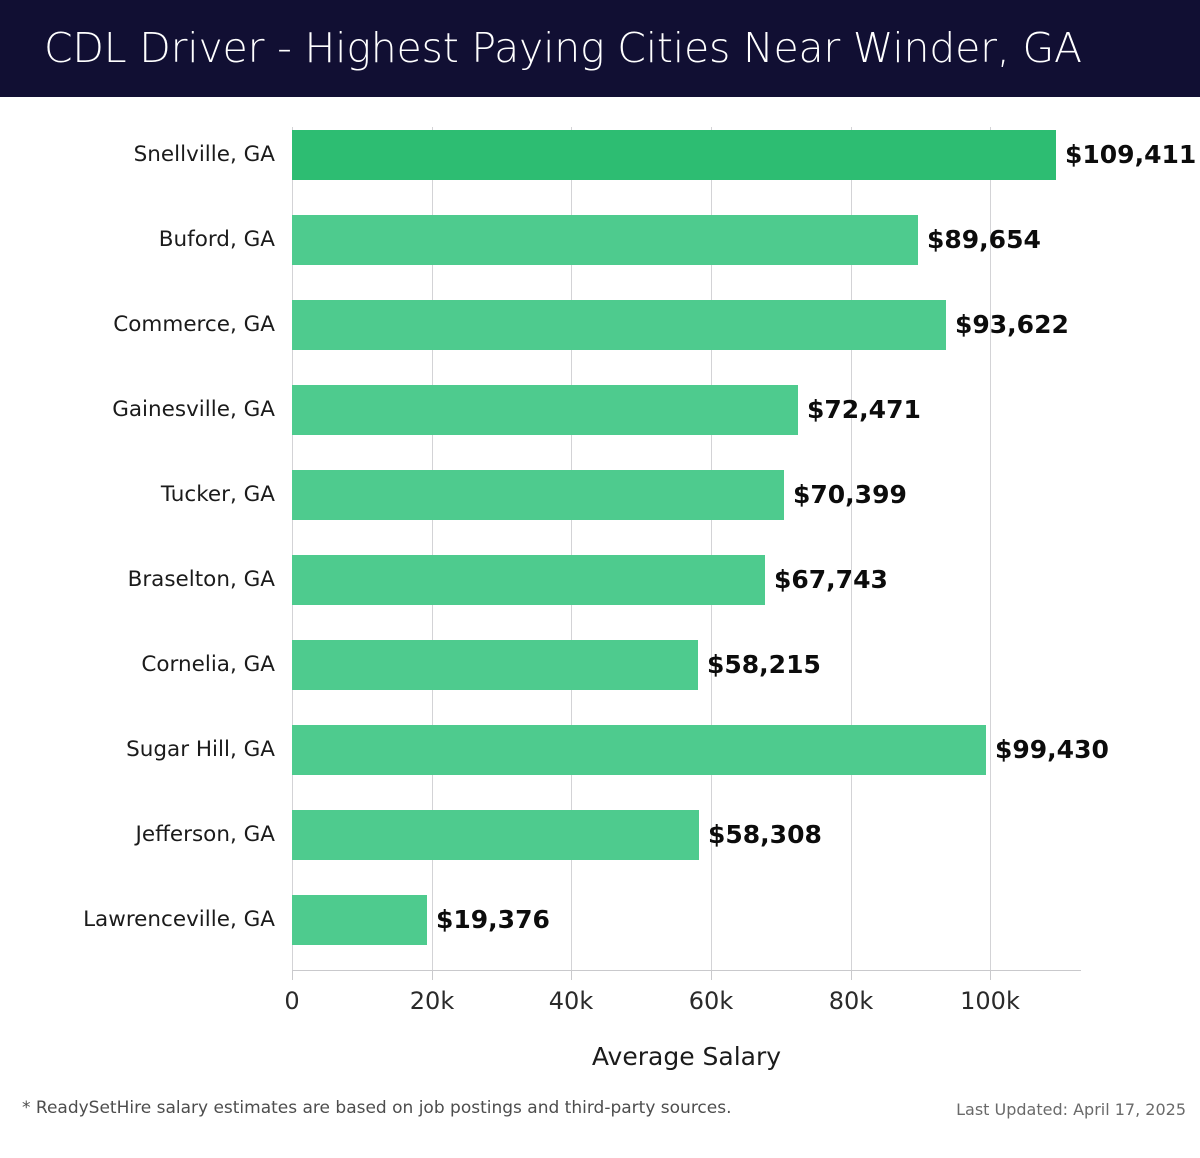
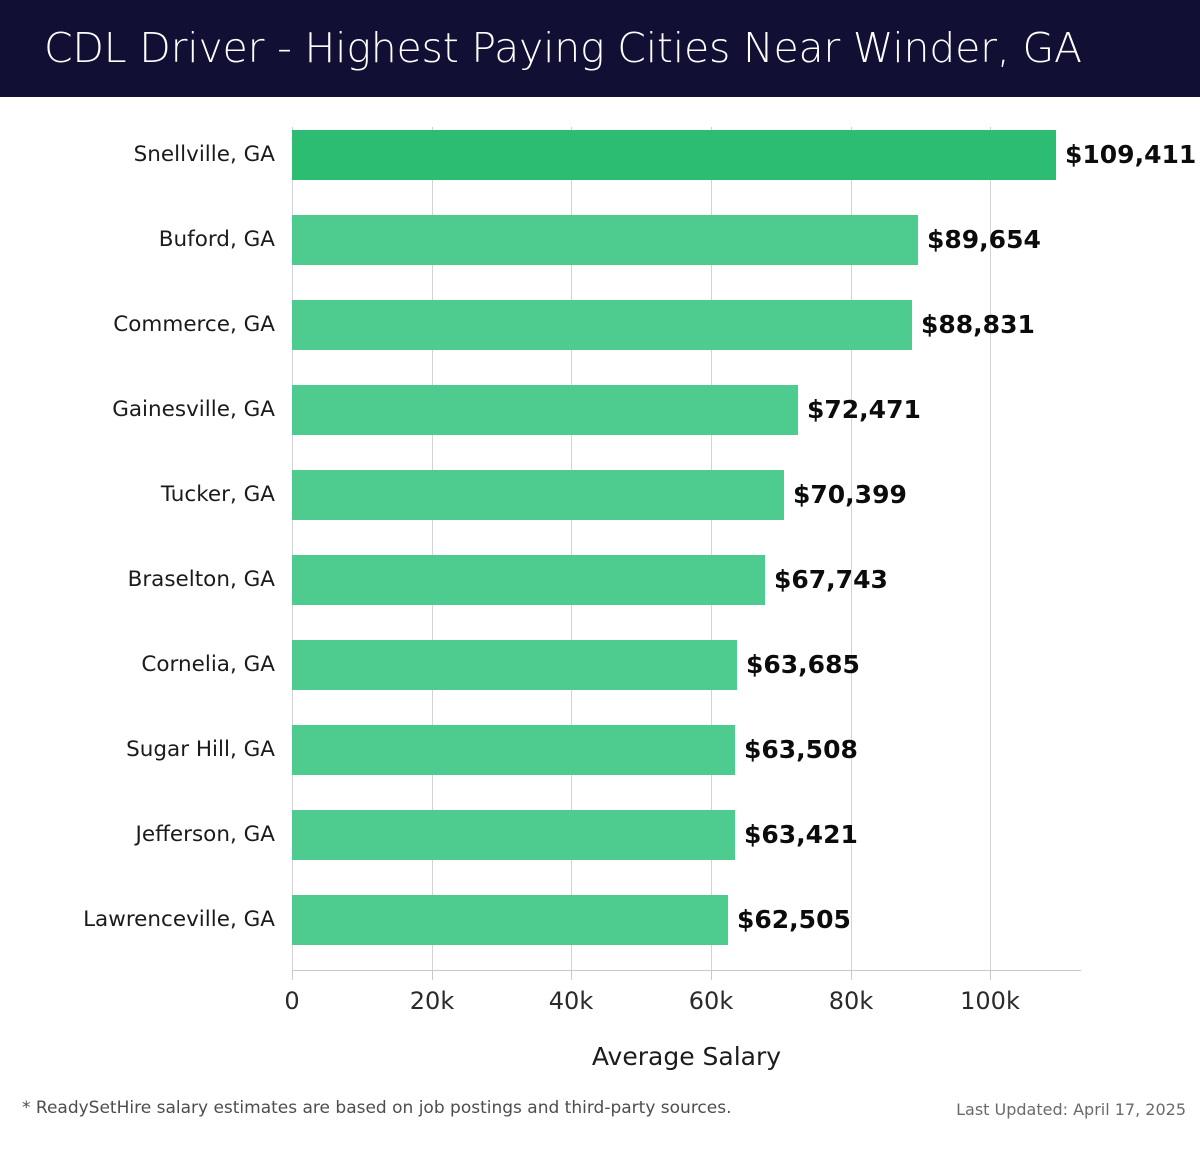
Commerce, GA: $93,622 -> $88,831
Cornelia, GA: $58,215 -> $63,685
Sugar Hill, GA: $99,430 -> $63,508
Jefferson, GA: $58,308 -> $63,421
Lawrenceville, GA: $19,376 -> $62,505
